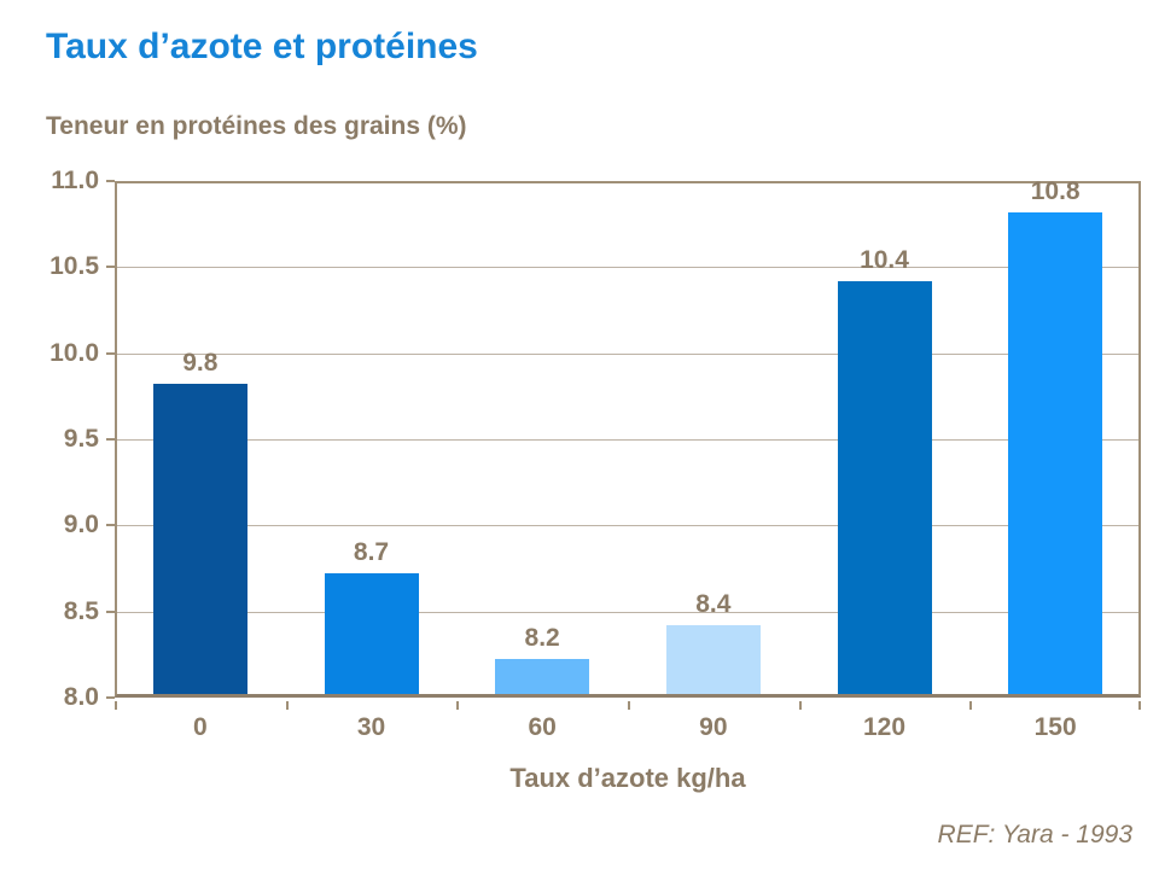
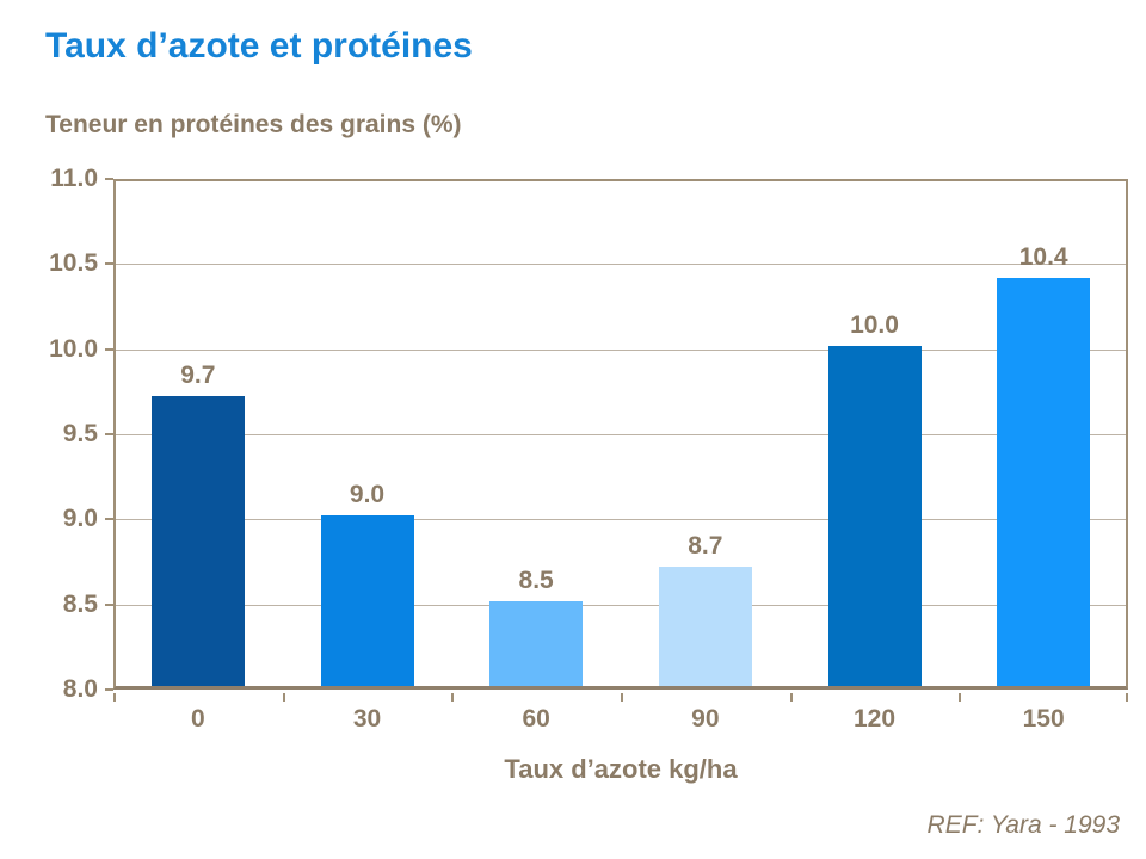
0: 9.8 -> 9.7
30: 8.7 -> 9.0
60: 8.2 -> 8.5
90: 8.4 -> 8.7
120: 10.4 -> 10.0
150: 10.8 -> 10.4
